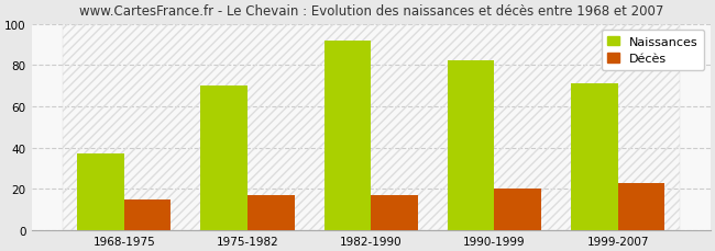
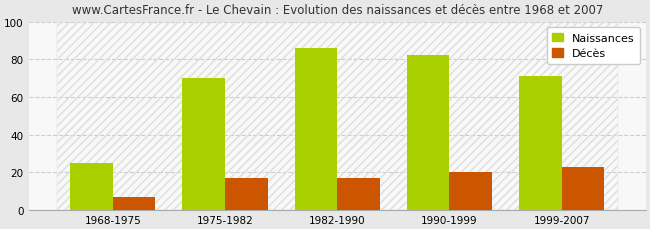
Naissances/1968-1975: 37 -> 25
Décès/1968-1975: 15 -> 7
Naissances/1982-1990: 92 -> 86
